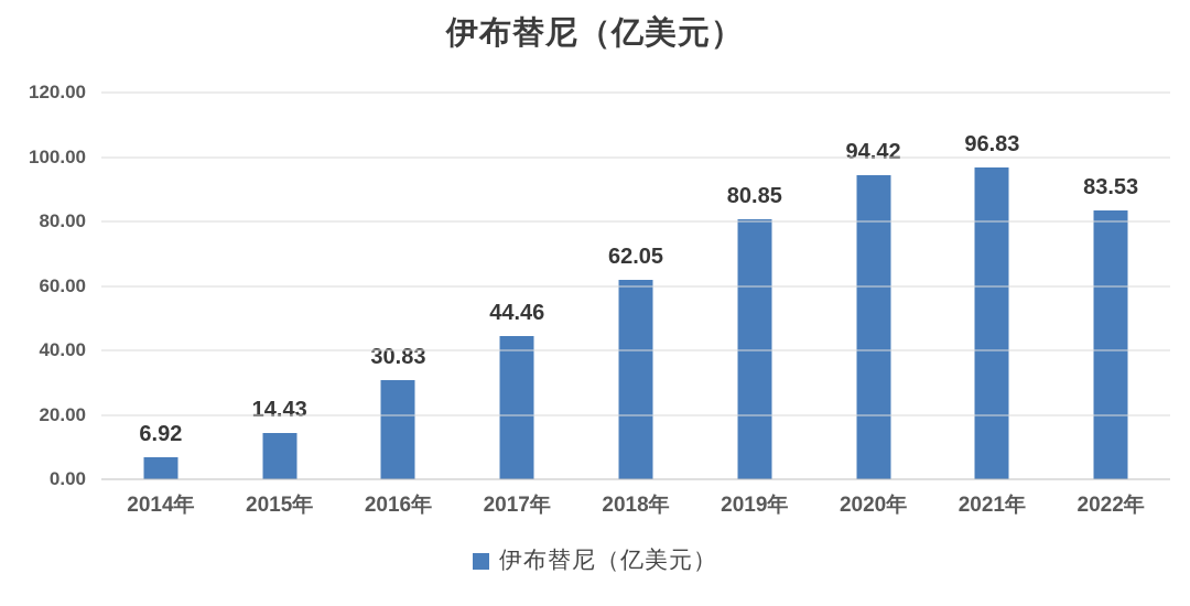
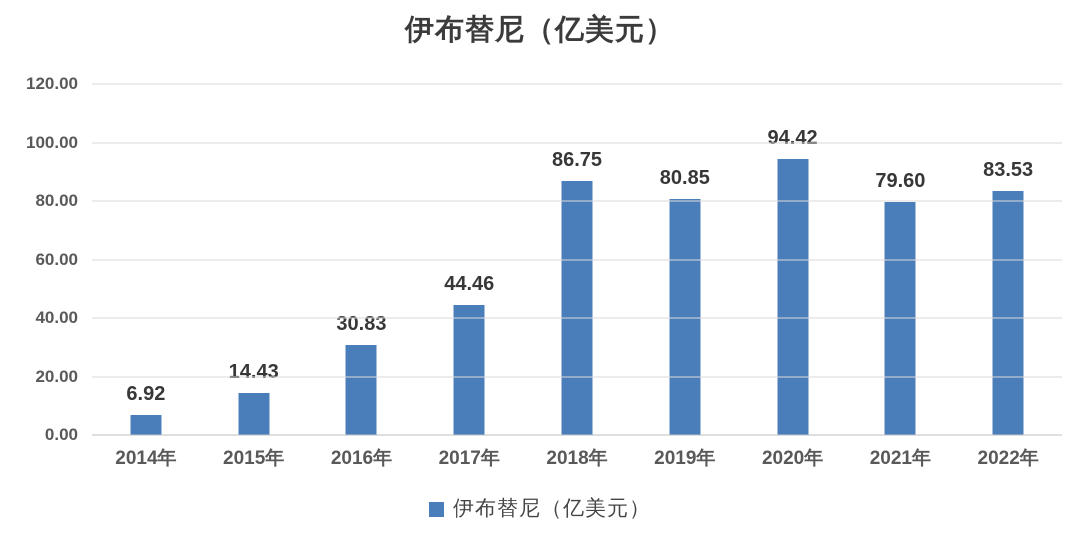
2018年: 62.05 -> 86.75
2021年: 96.83 -> 79.60
